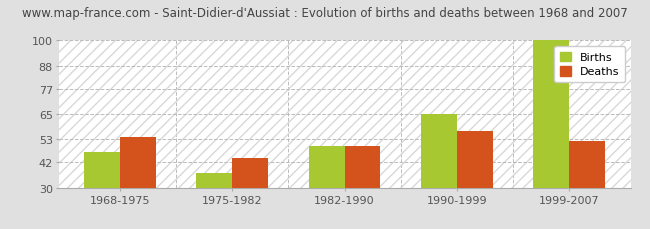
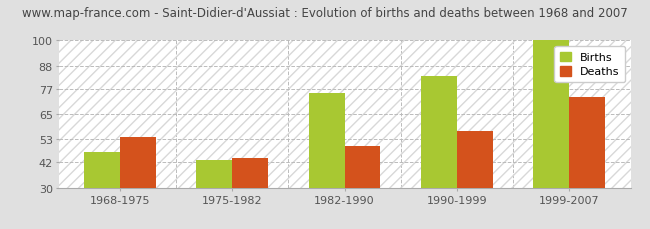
Births/1975-1982: 37 -> 43
Births/1982-1990: 50 -> 75
Births/1990-1999: 65 -> 83
Deaths/1999-2007: 52 -> 73
